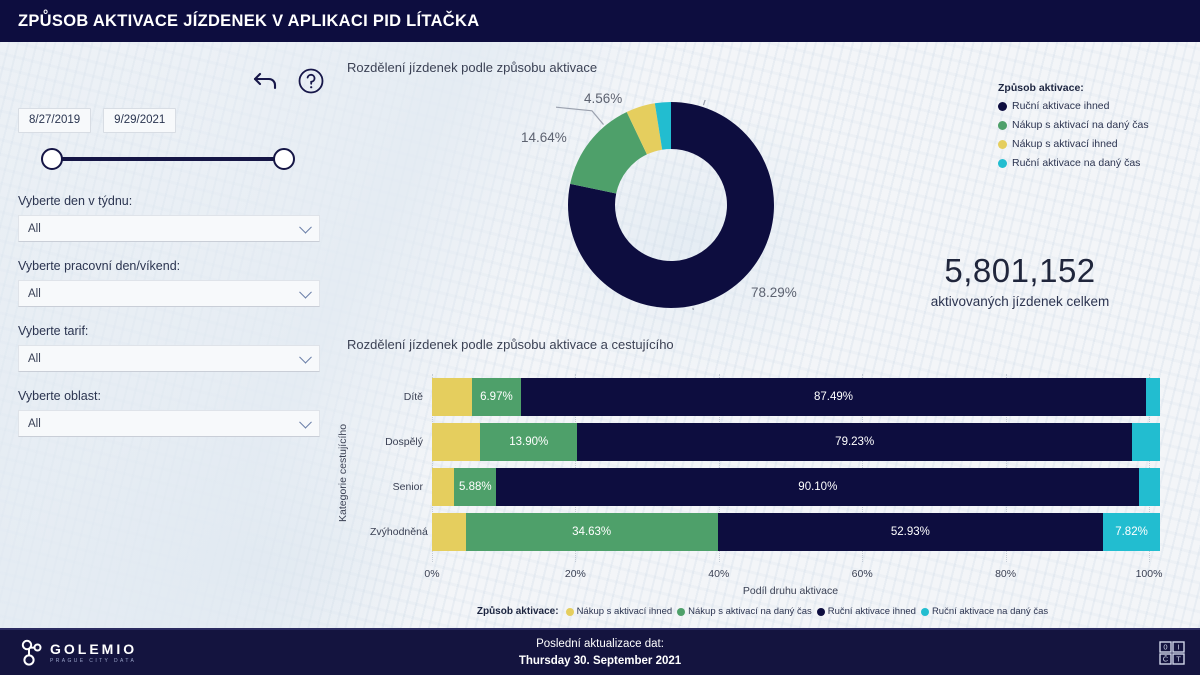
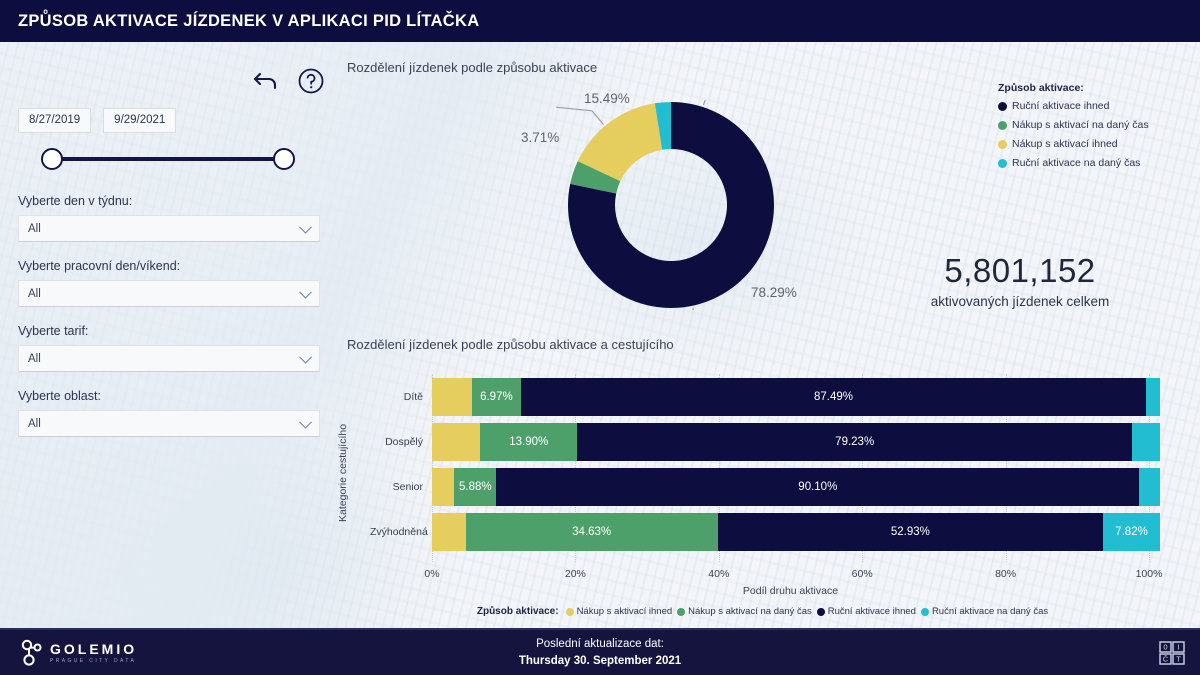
Rozdělení jízdenek podle způsobu aktivace/Nákup s aktivací na daný čas: 14.64% -> 3.71%
Rozdělení jízdenek podle způsobu aktivace/Nákup s aktivací ihned: 4.56% -> 15.49%
